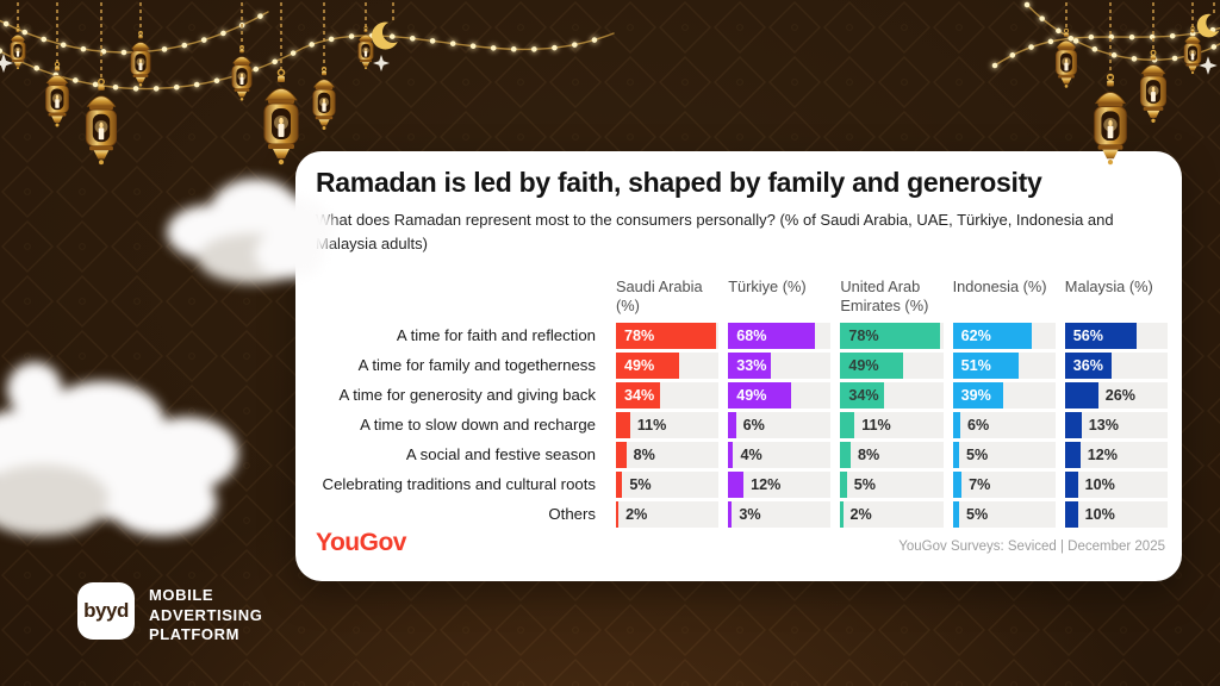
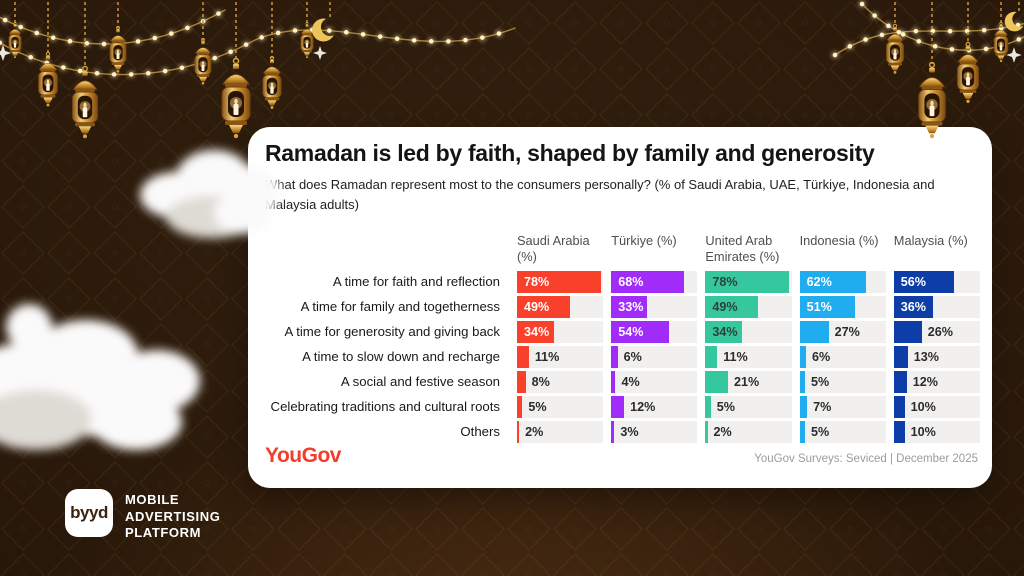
Türkiye (%)/A time for generosity and giving back: 49% -> 54%
Indonesia (%)/A time for generosity and giving back: 39% -> 27%
United Arab Emirates (%)/A social and festive season: 8% -> 21%
